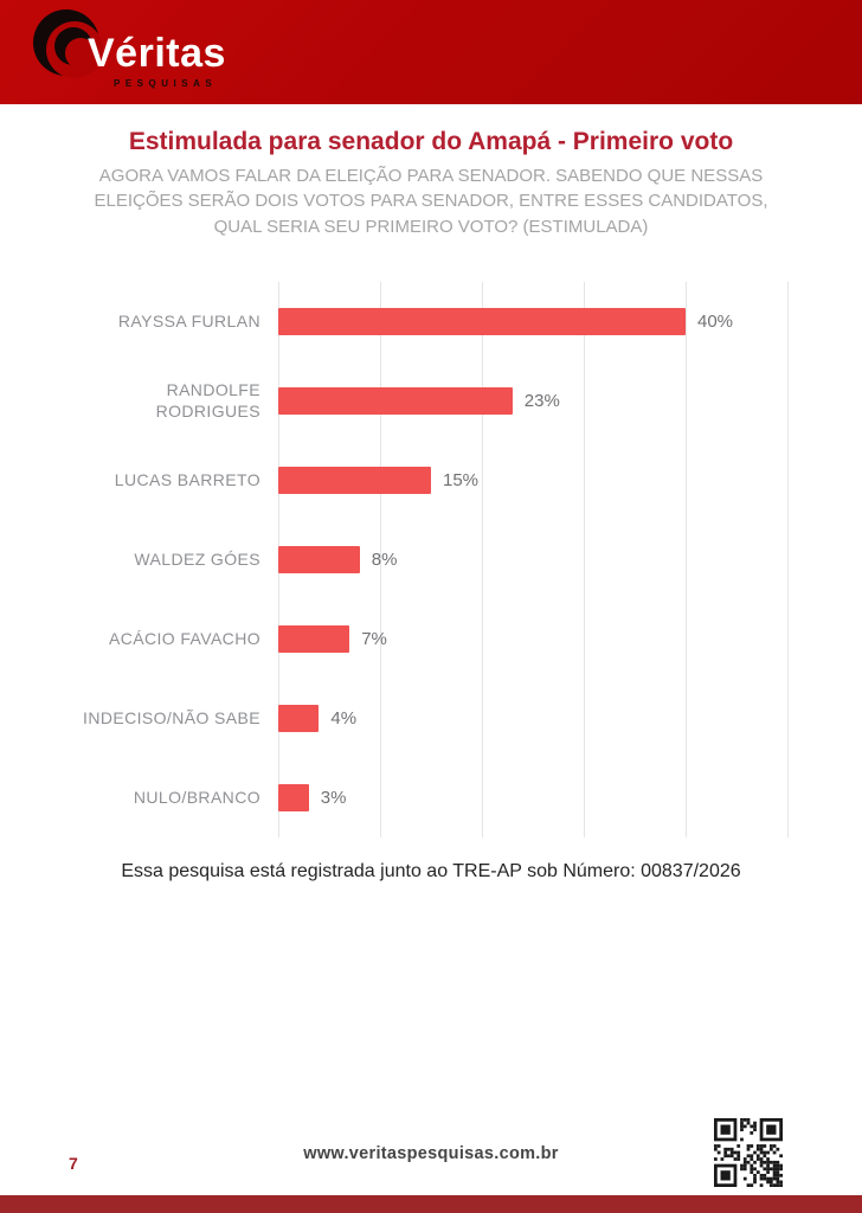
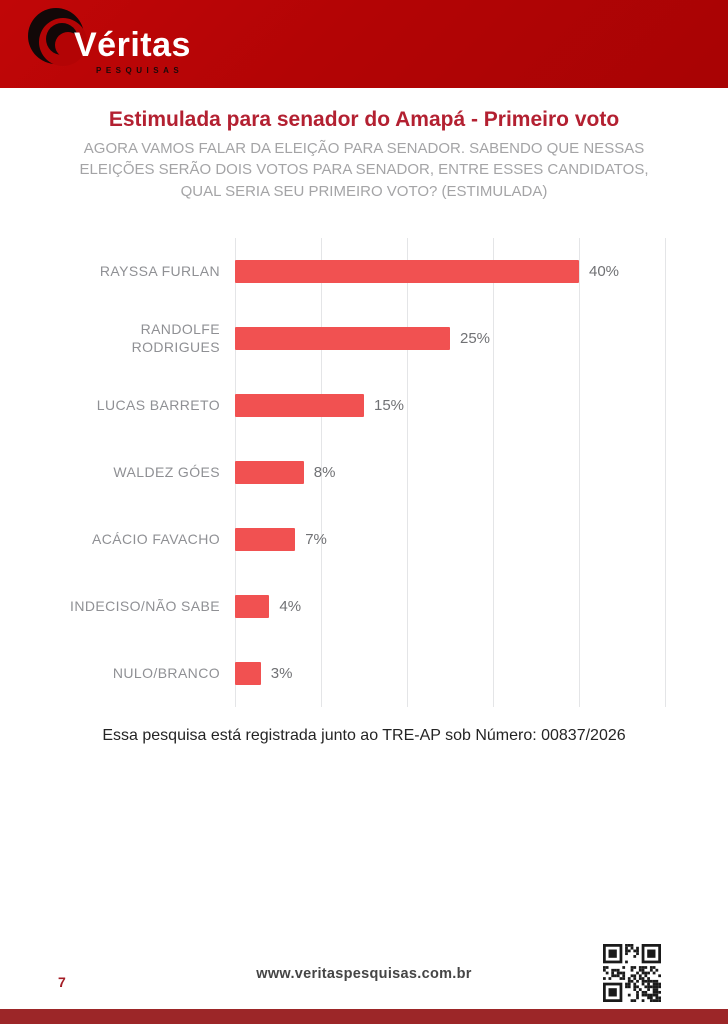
RANDOLFE RODRIGUES: 23% -> 25%
